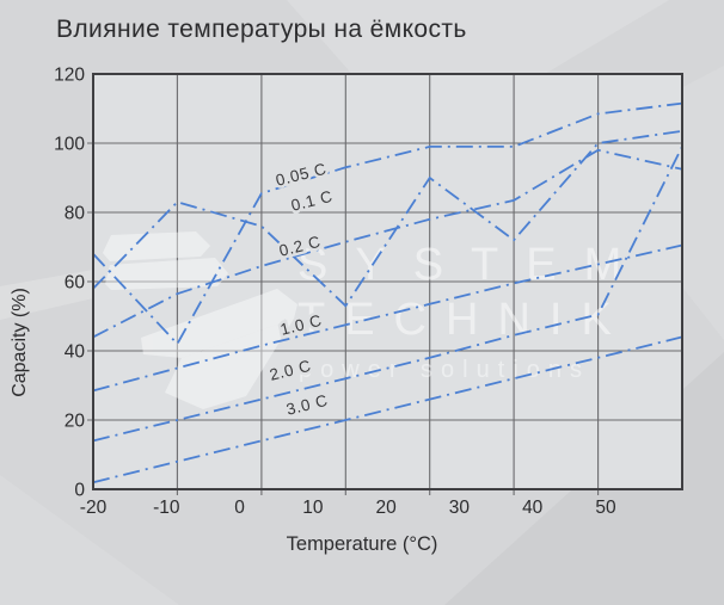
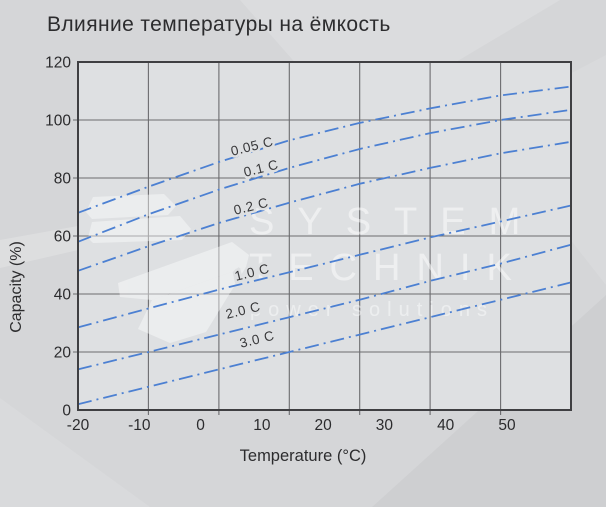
0.2 C/-20: 44 -> 48
0.05 C/-10: 42 -> 77
0.1 C/-10: 83 -> 68
0.1 C/10: 53 -> 84
0.05 C/30: 99 -> 104
0.1 C/30: 72 -> 96
0.2 C/40: 98 -> 88
2.0 C/50: 99 -> 57
